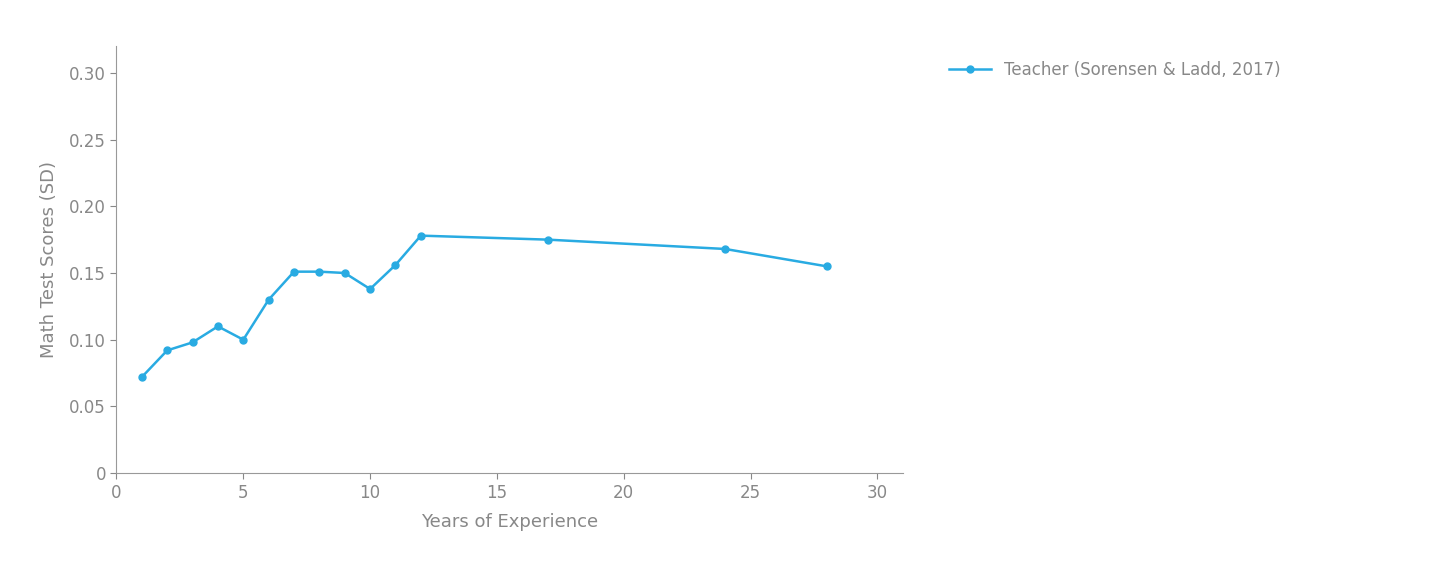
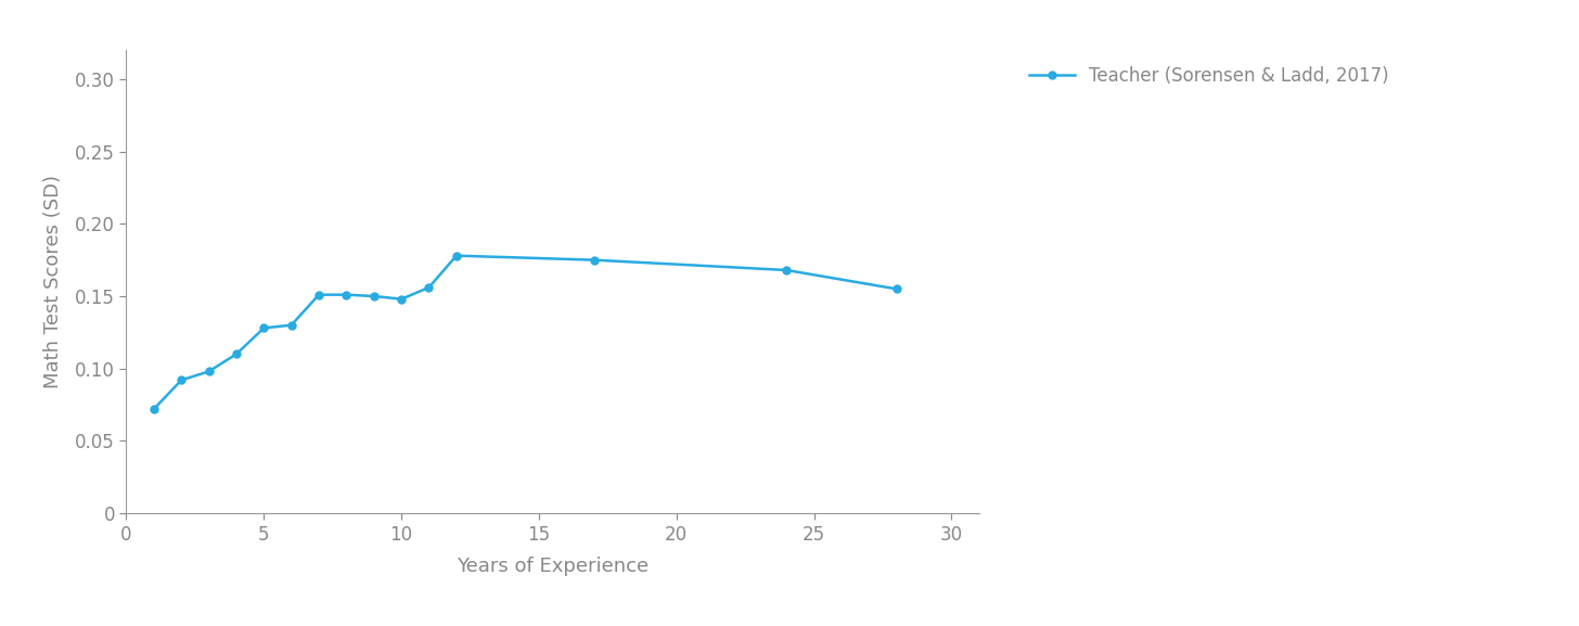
5: 0.100 -> 0.128
10: 0.138 -> 0.148
